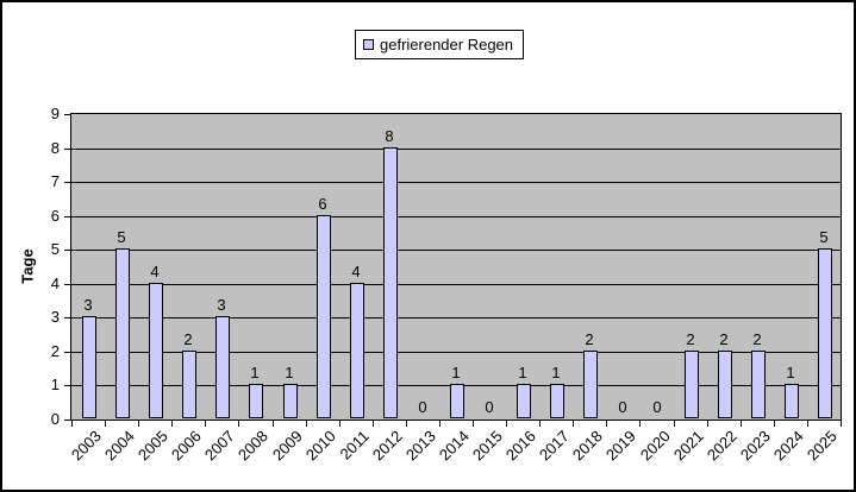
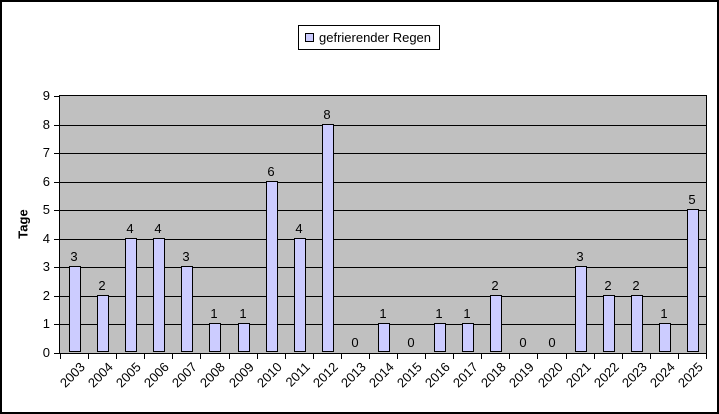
2004: 5 -> 2
2006: 2 -> 4
2021: 2 -> 3
